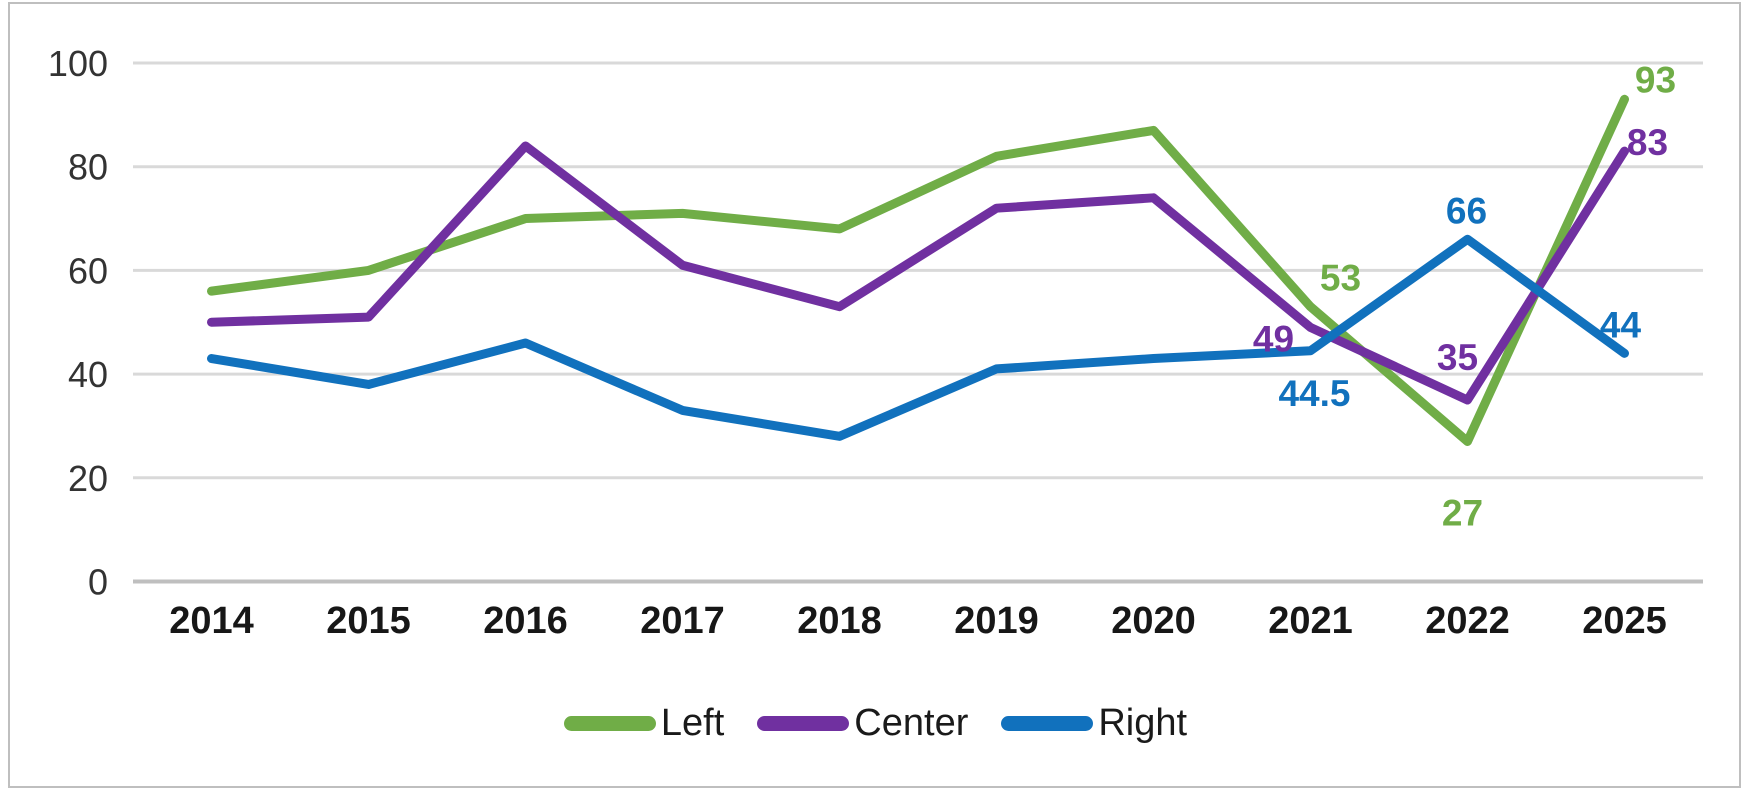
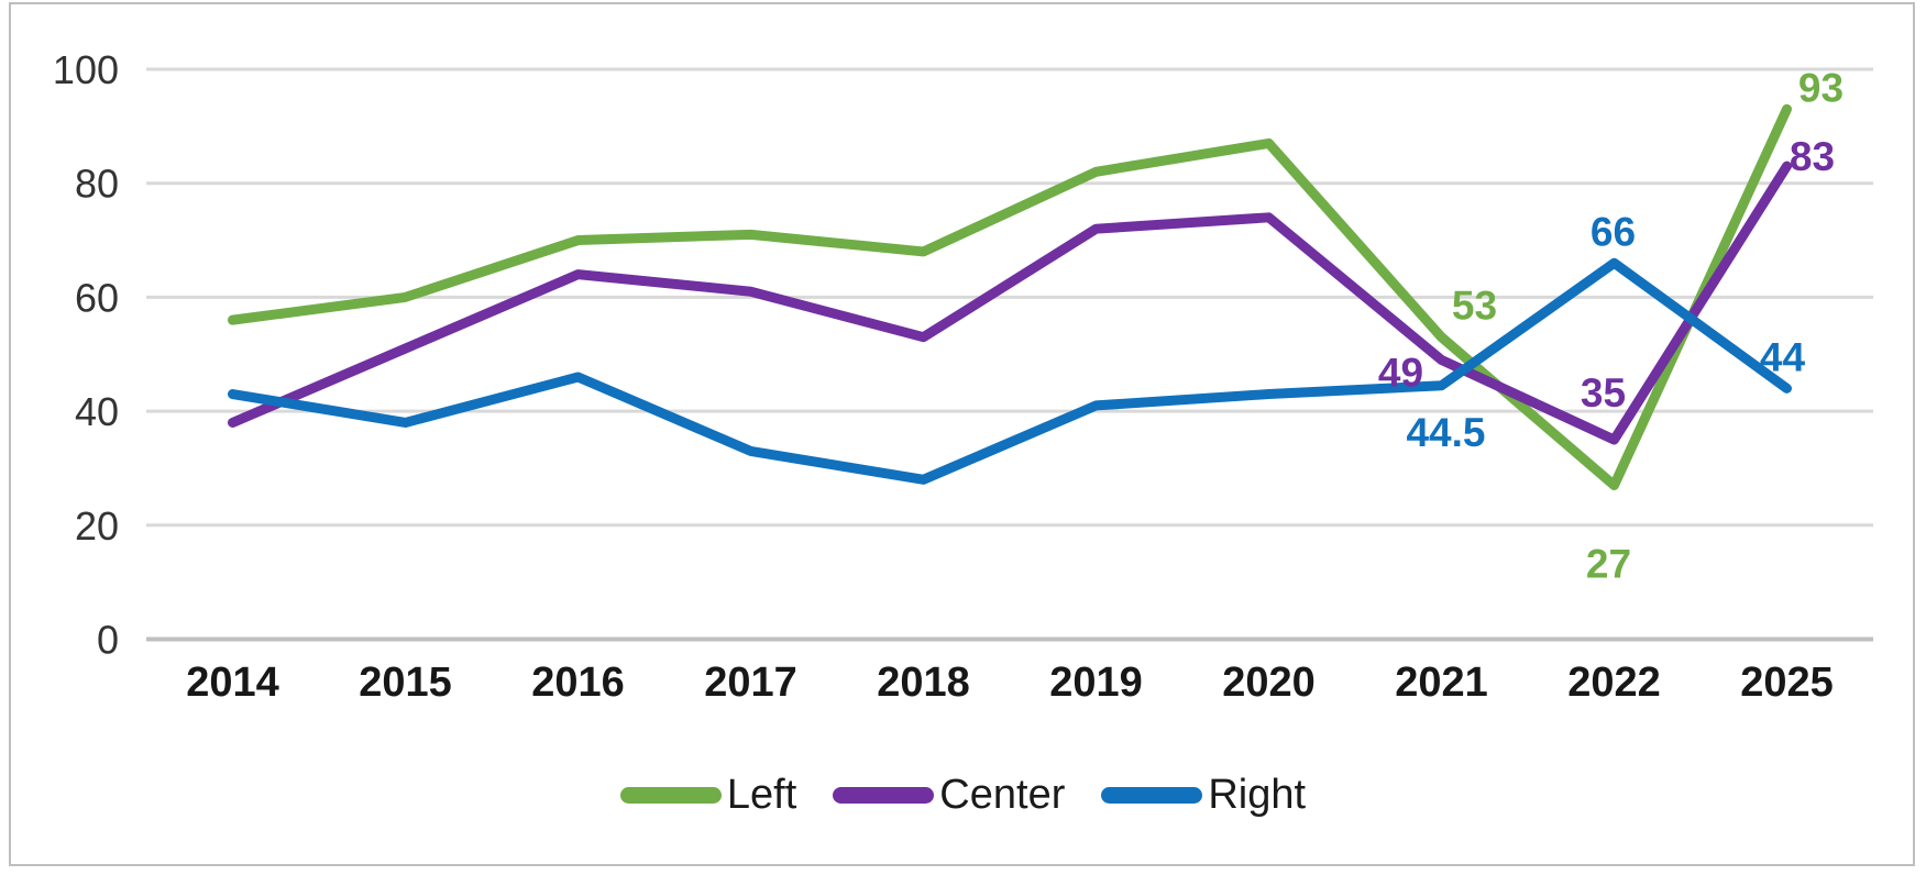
Center/2014: 50 -> 38
Center/2016: 84 -> 64
